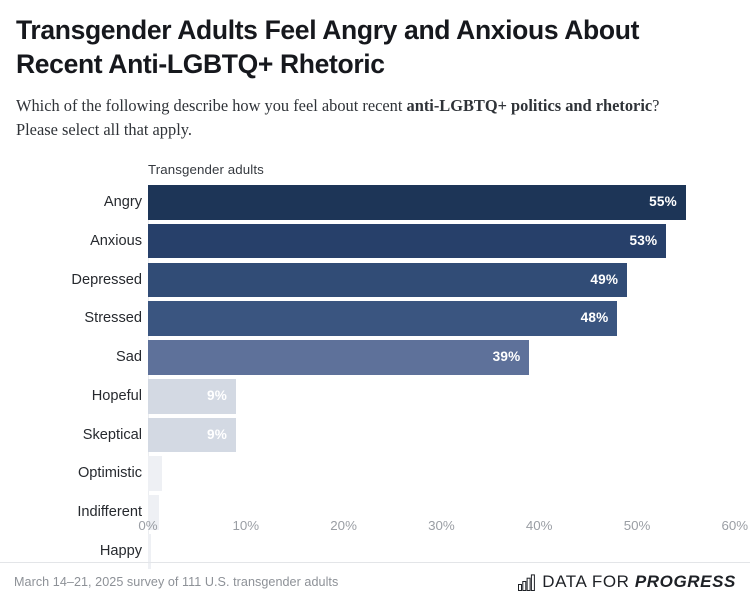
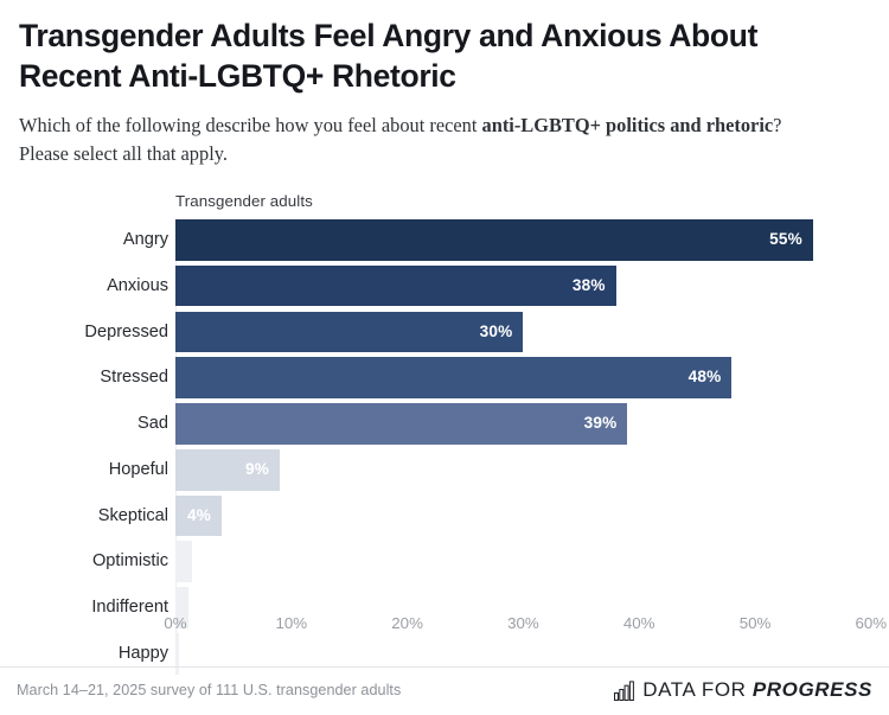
Anxious: 53% -> 38%
Depressed: 49% -> 30%
Skeptical: 9% -> 4%
